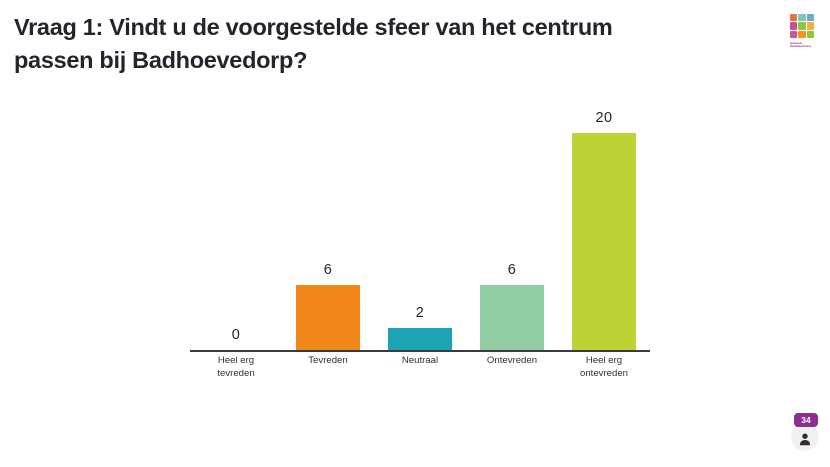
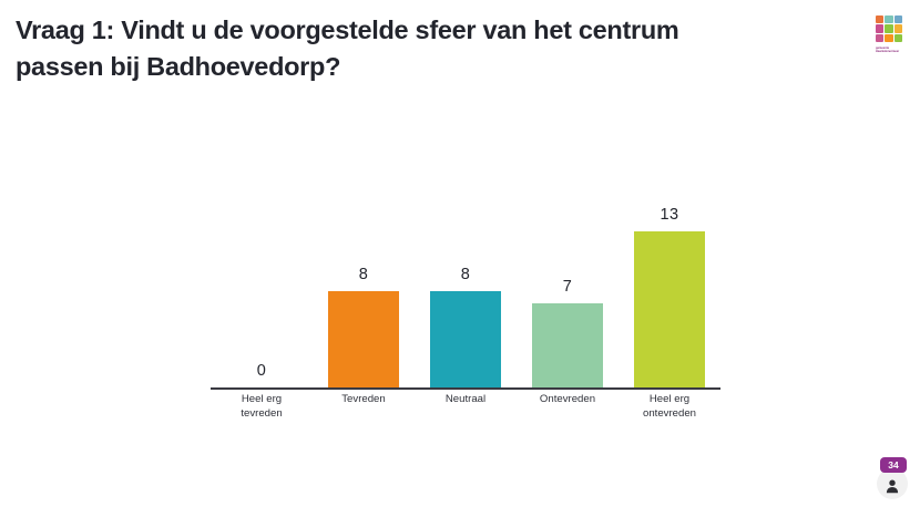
Tevreden: 6 -> 8
Neutraal: 2 -> 8
Ontevreden: 6 -> 7
Heel erg ontevreden: 20 -> 13
